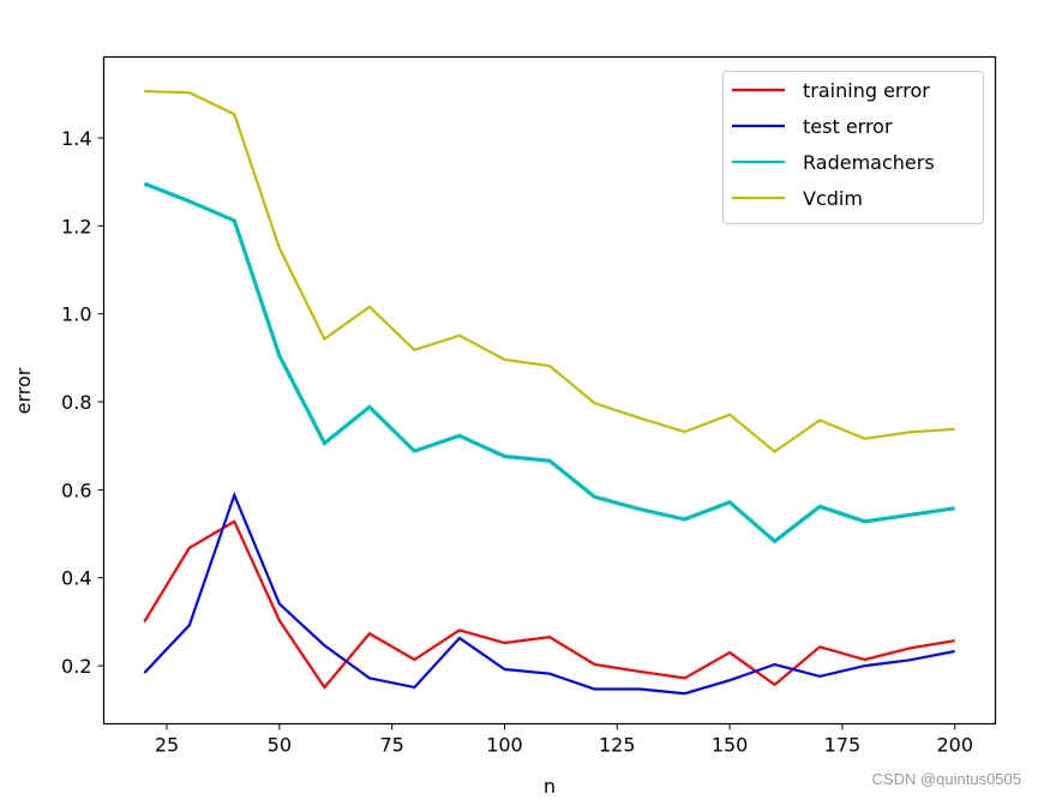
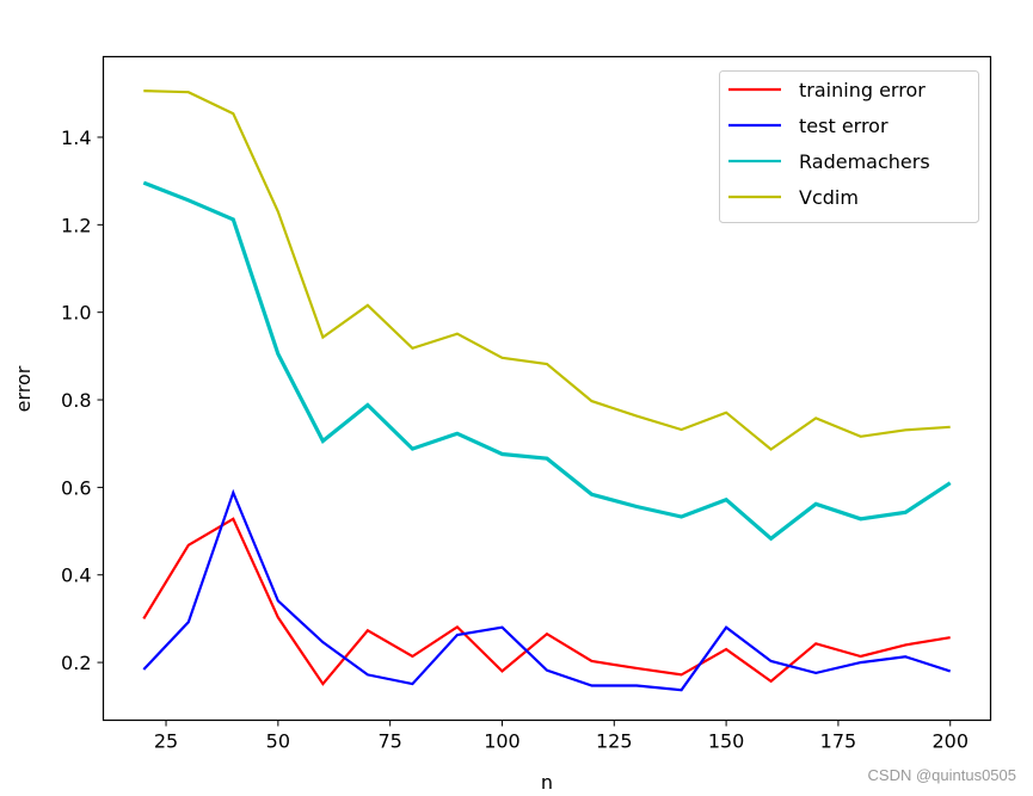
Vcdim/50: 1.15 -> 1.23
training error/100: 0.25 -> 0.18
test error/100: 0.19 -> 0.28
test error/150: 0.17 -> 0.28
test error/200: 0.23 -> 0.18
Rademachers/200: 0.56 -> 0.61
